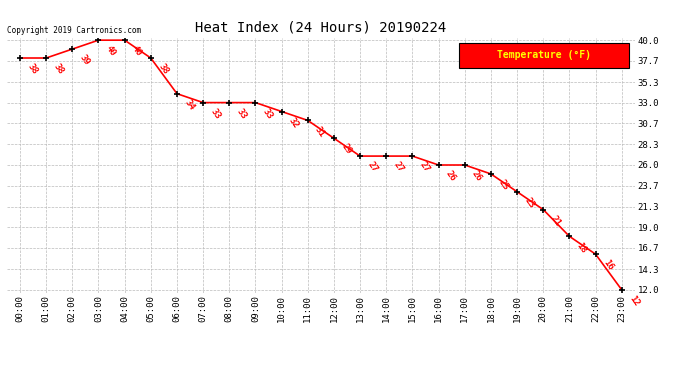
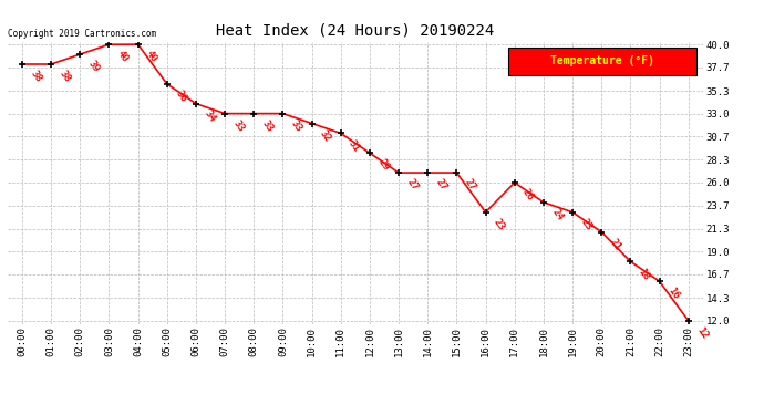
05:00: 38 -> 36
16:00: 26 -> 23
18:00: 25 -> 24
